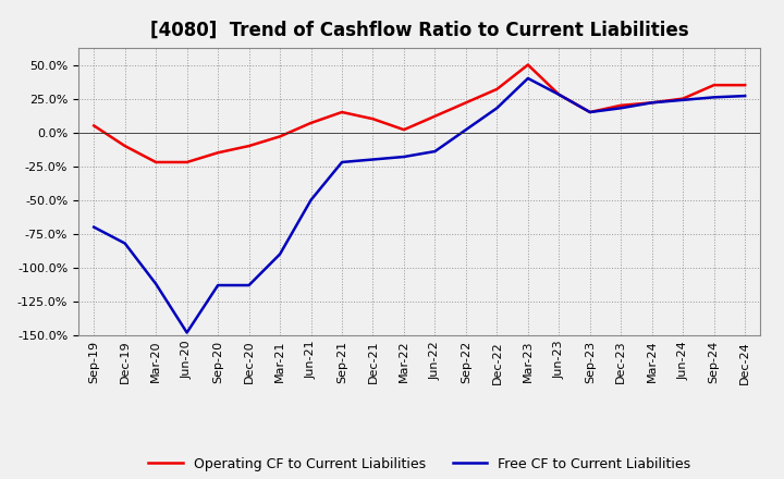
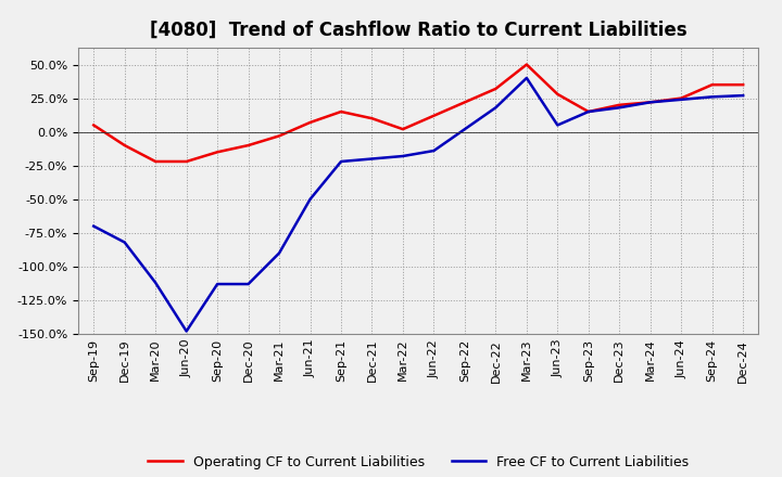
Free CF to Current Liabilities/Jun-23: 28% -> 5%
